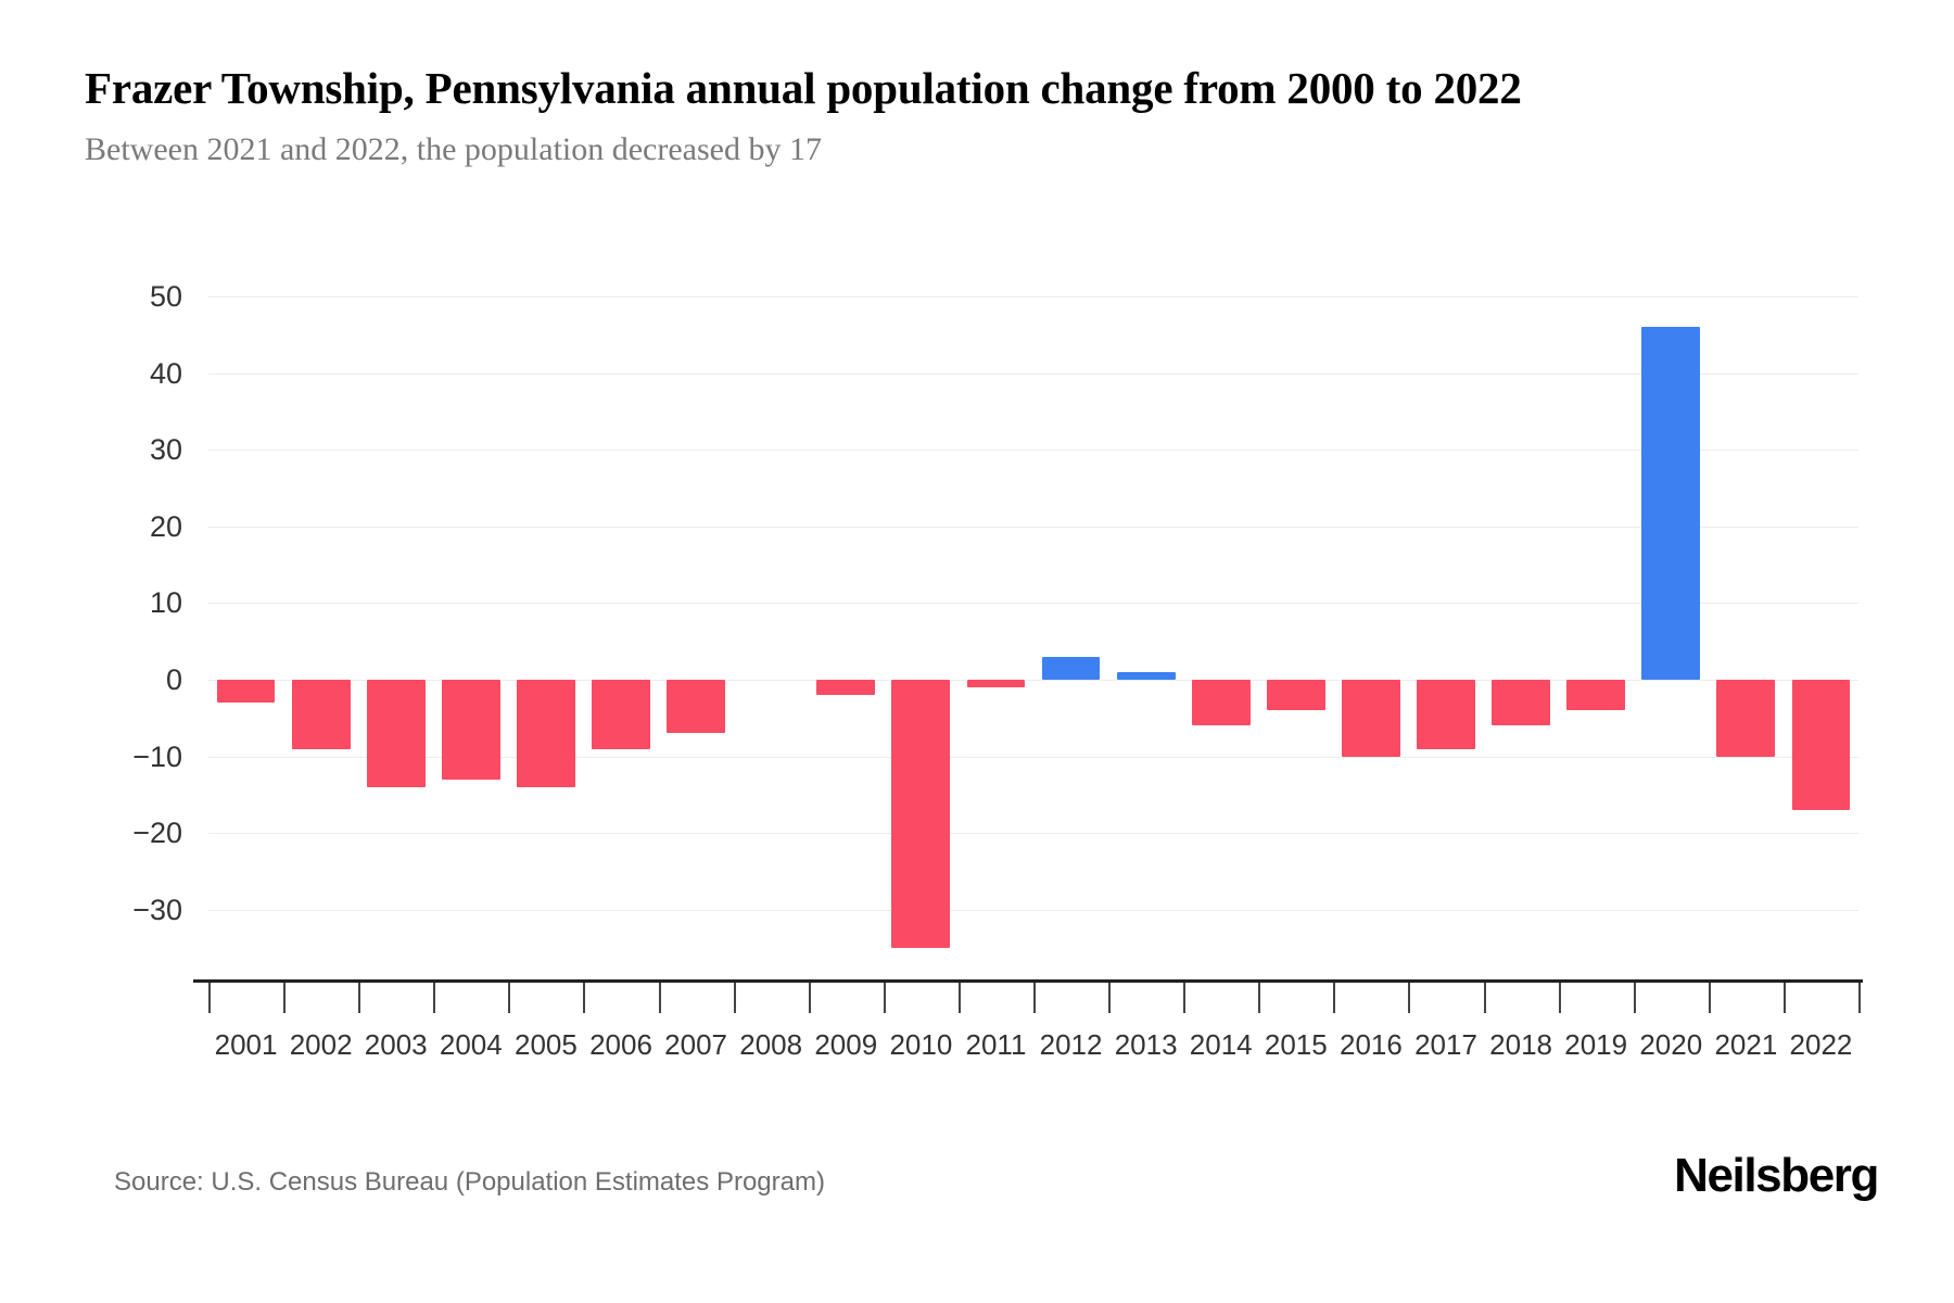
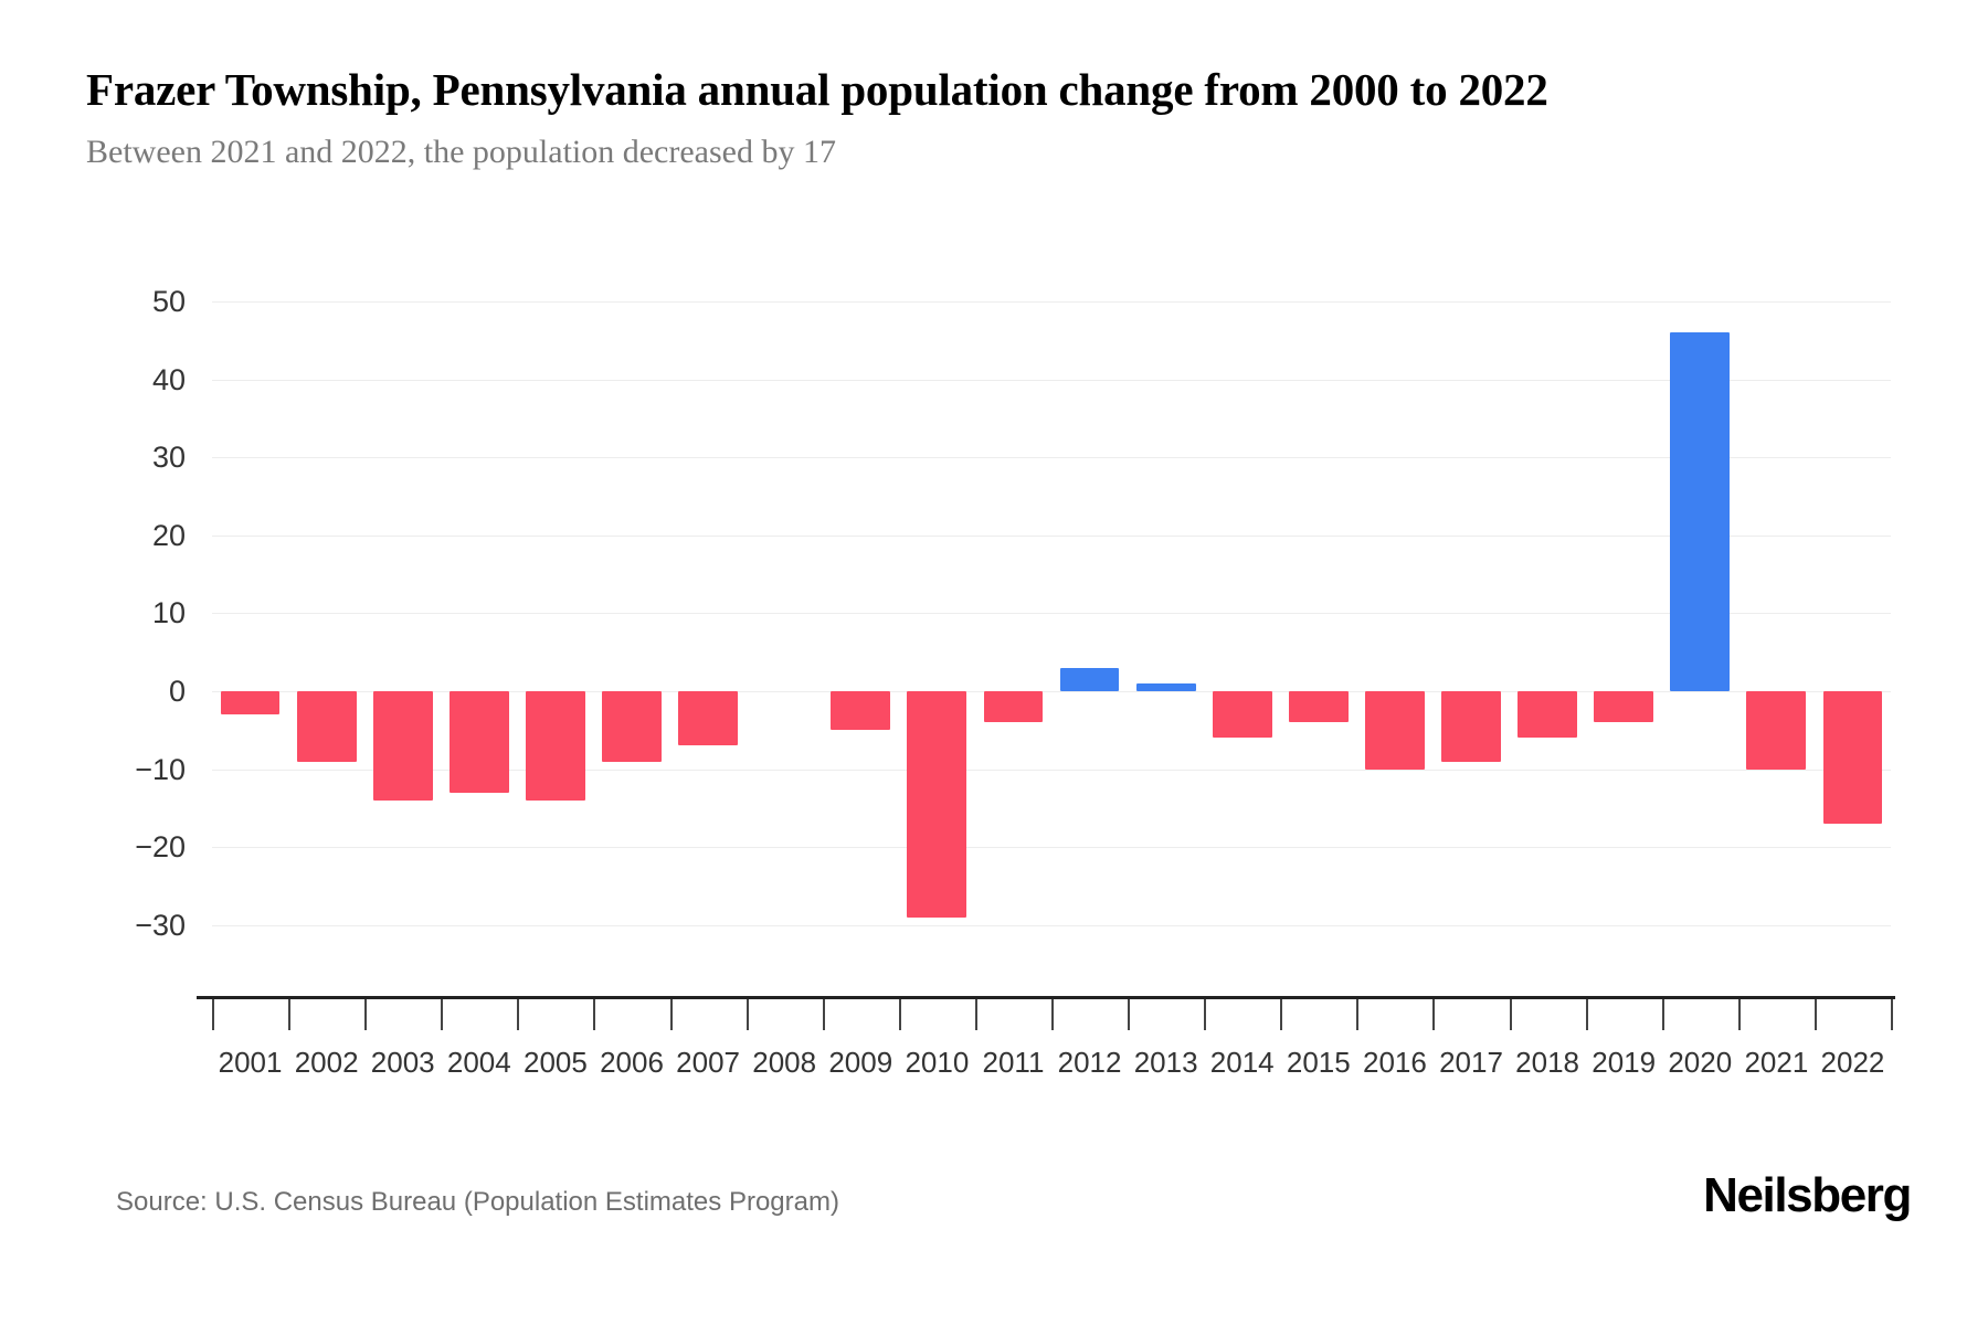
2009: -2 -> -5
2010: -35 -> -29
2011: -1 -> -4
